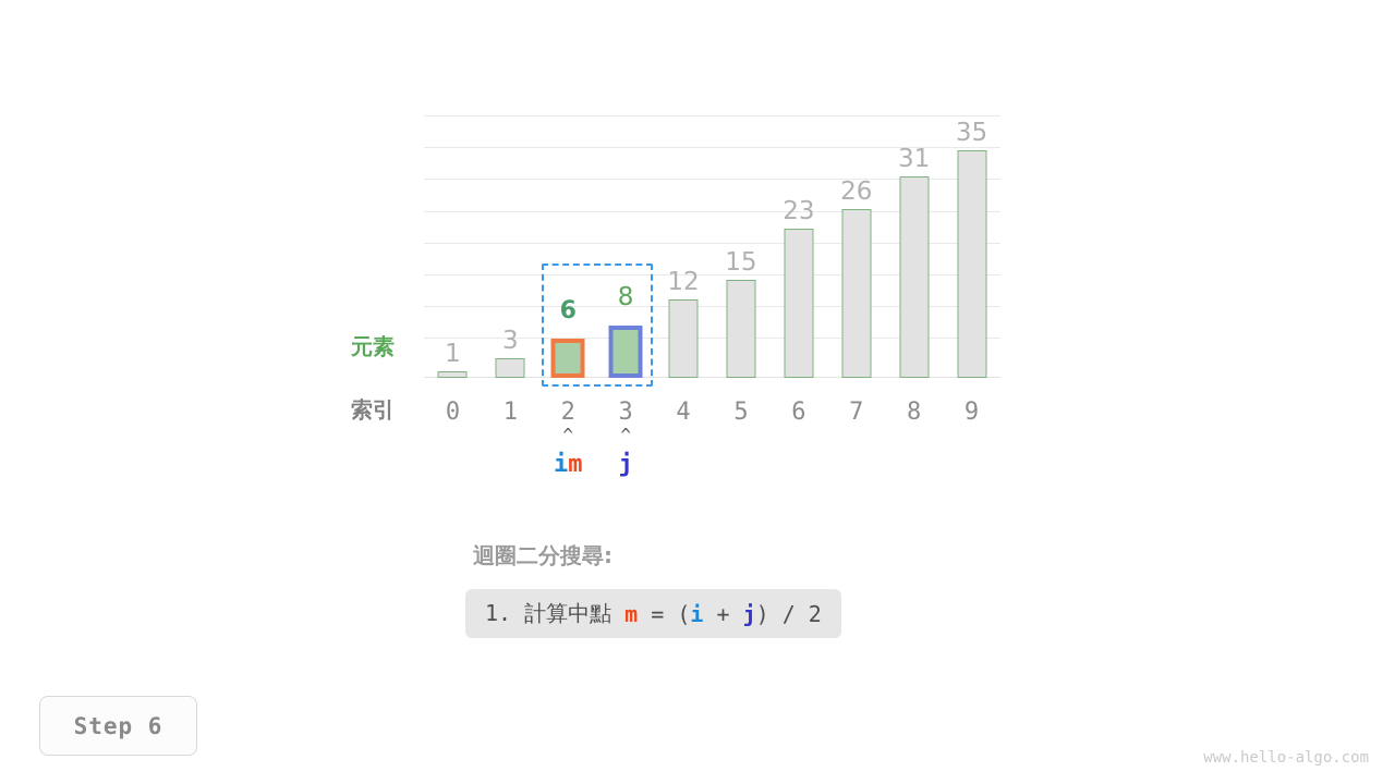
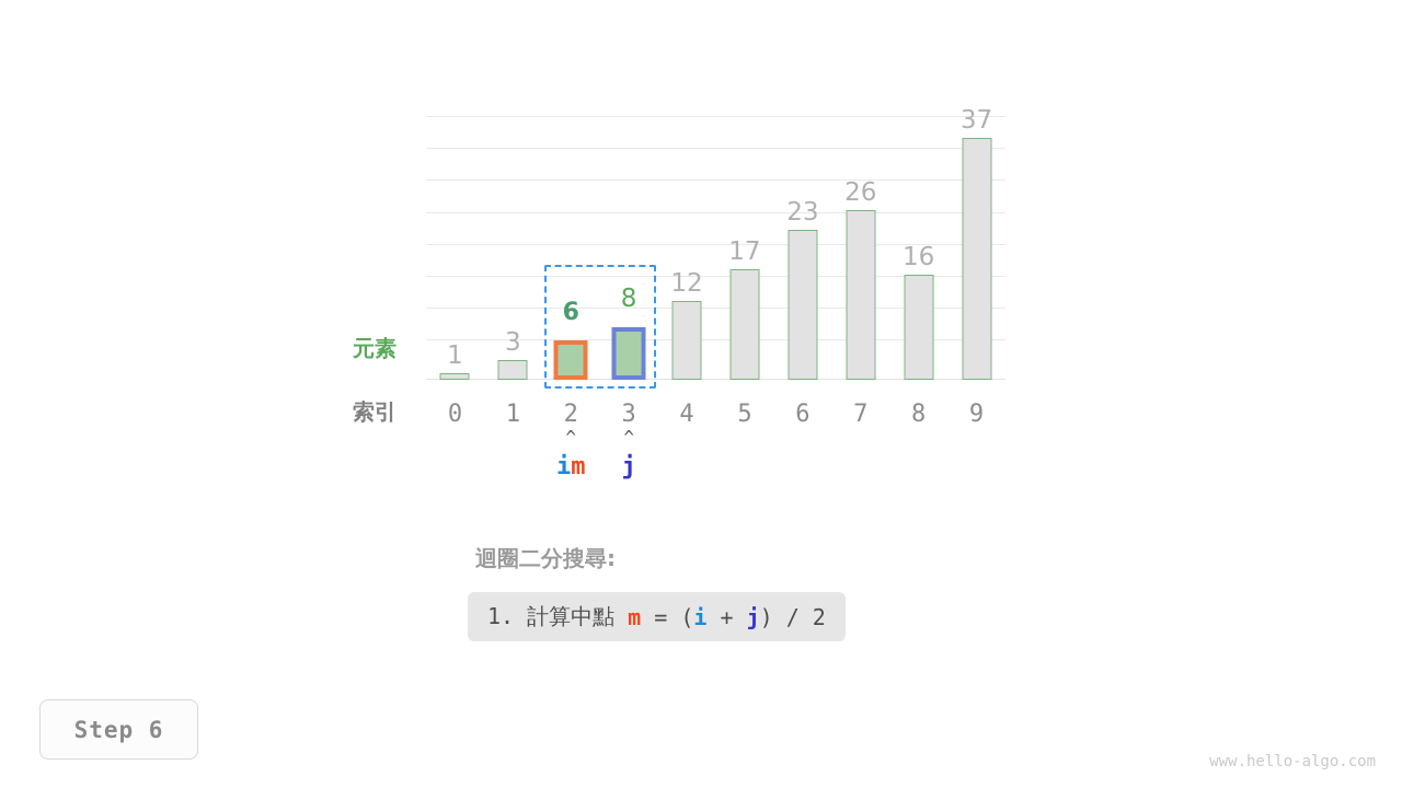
5: 15 -> 17
8: 31 -> 16
9: 35 -> 37
